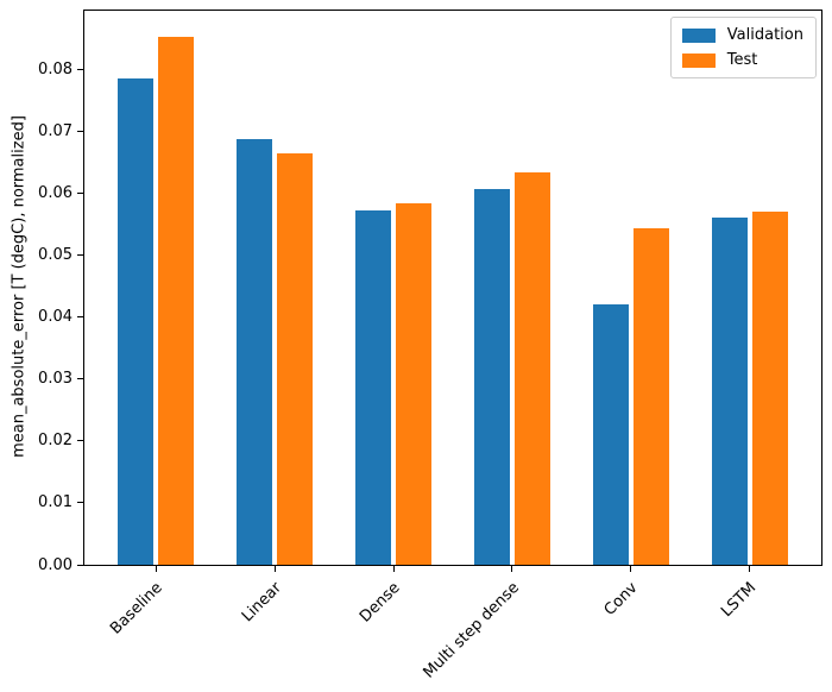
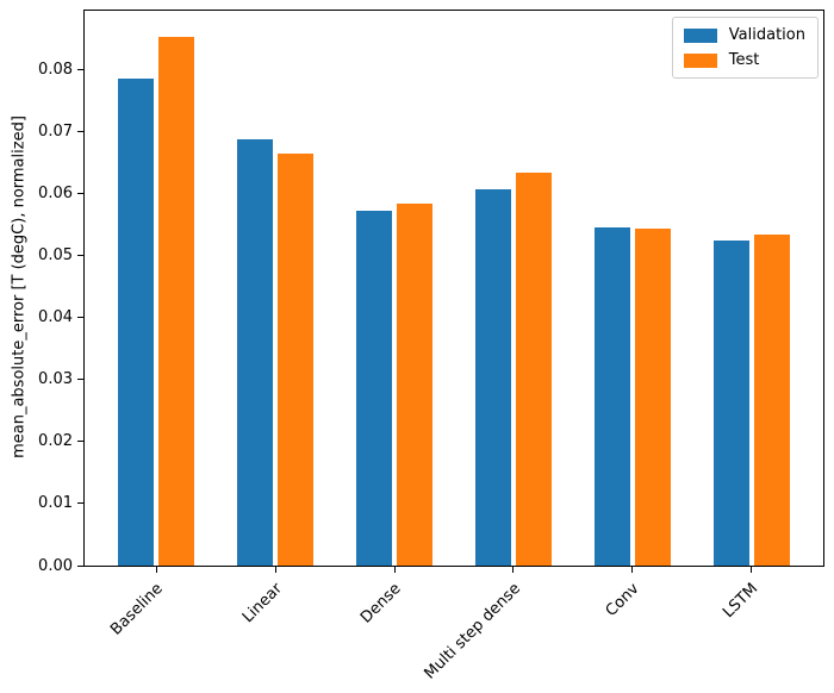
Validation/Conv: 0.042 -> 0.055
Validation/LSTM: 0.056 -> 0.052
Test/LSTM: 0.057 -> 0.053
